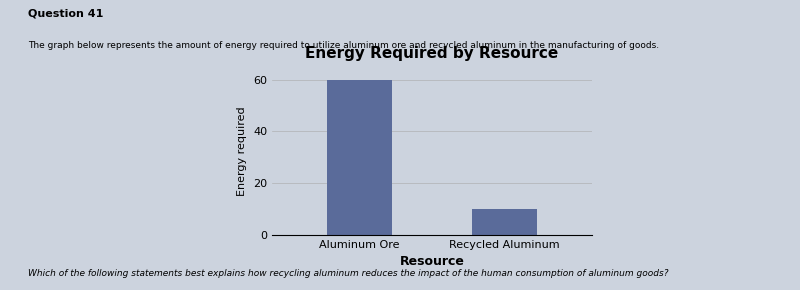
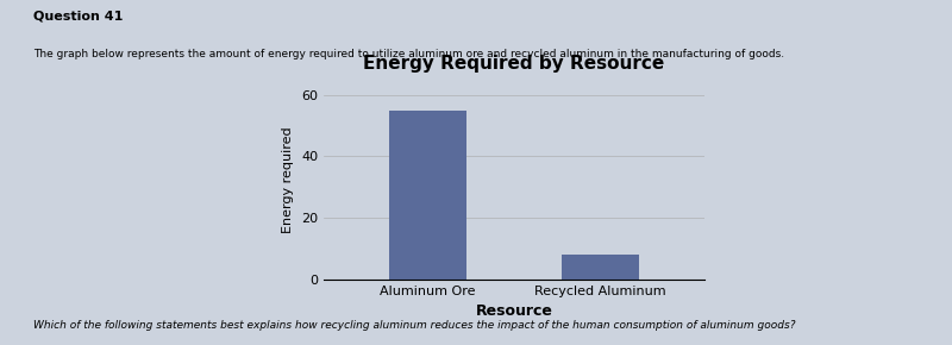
Aluminum Ore: 60 -> 55
Recycled Aluminum: 10 -> 8
